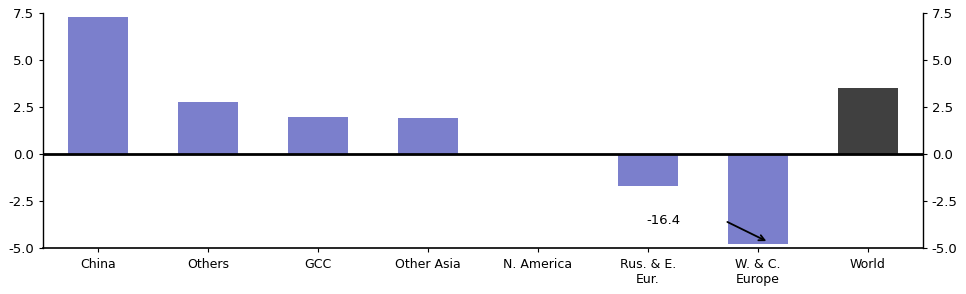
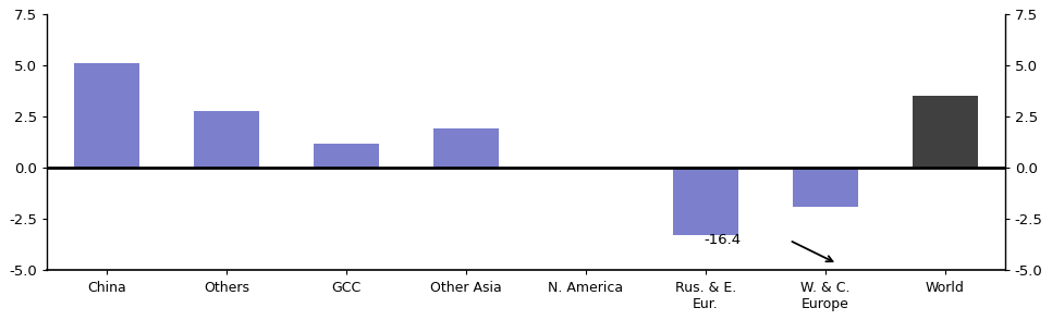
China: 7.3 -> 5.1
GCC: 2.0 -> 1.2
Rus. & E. Eur.: -1.7 -> -3.3
W. & C. Europe: -4.8 -> -1.9
